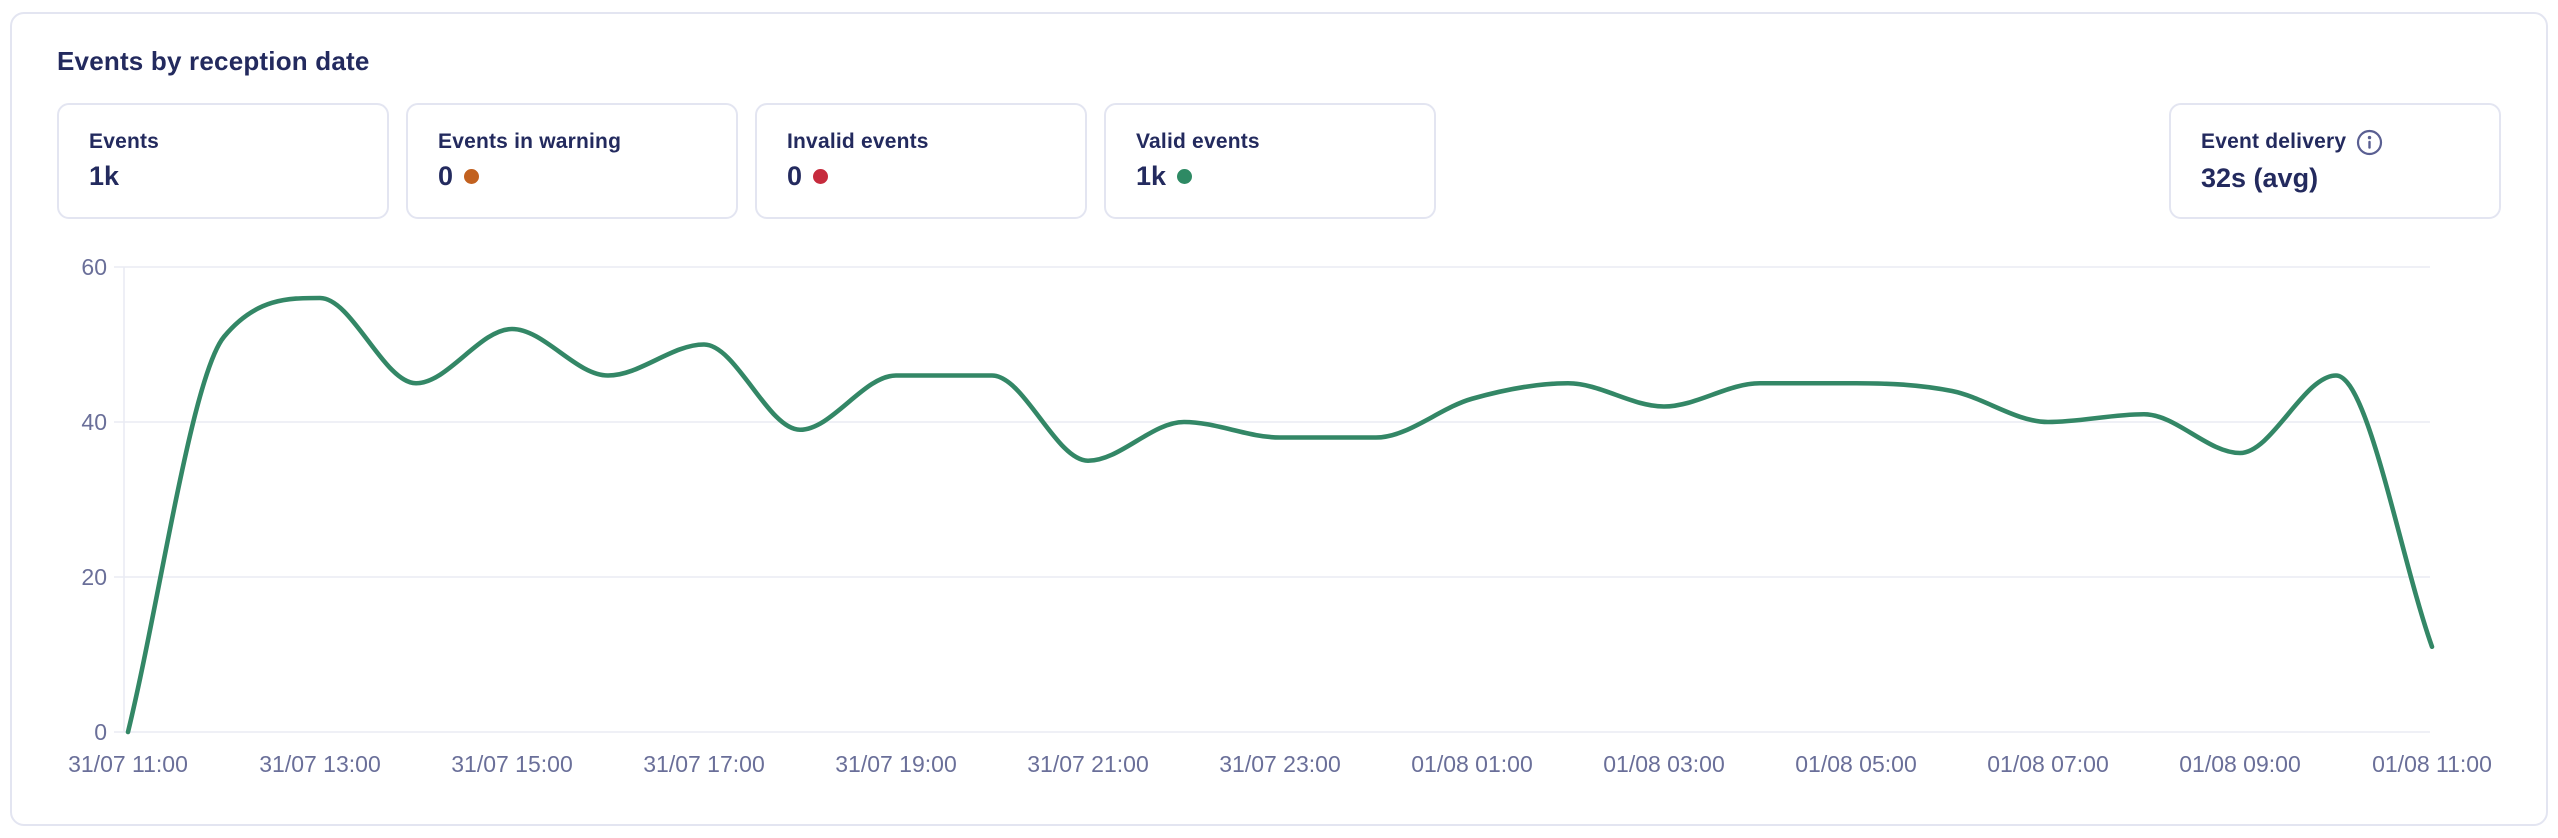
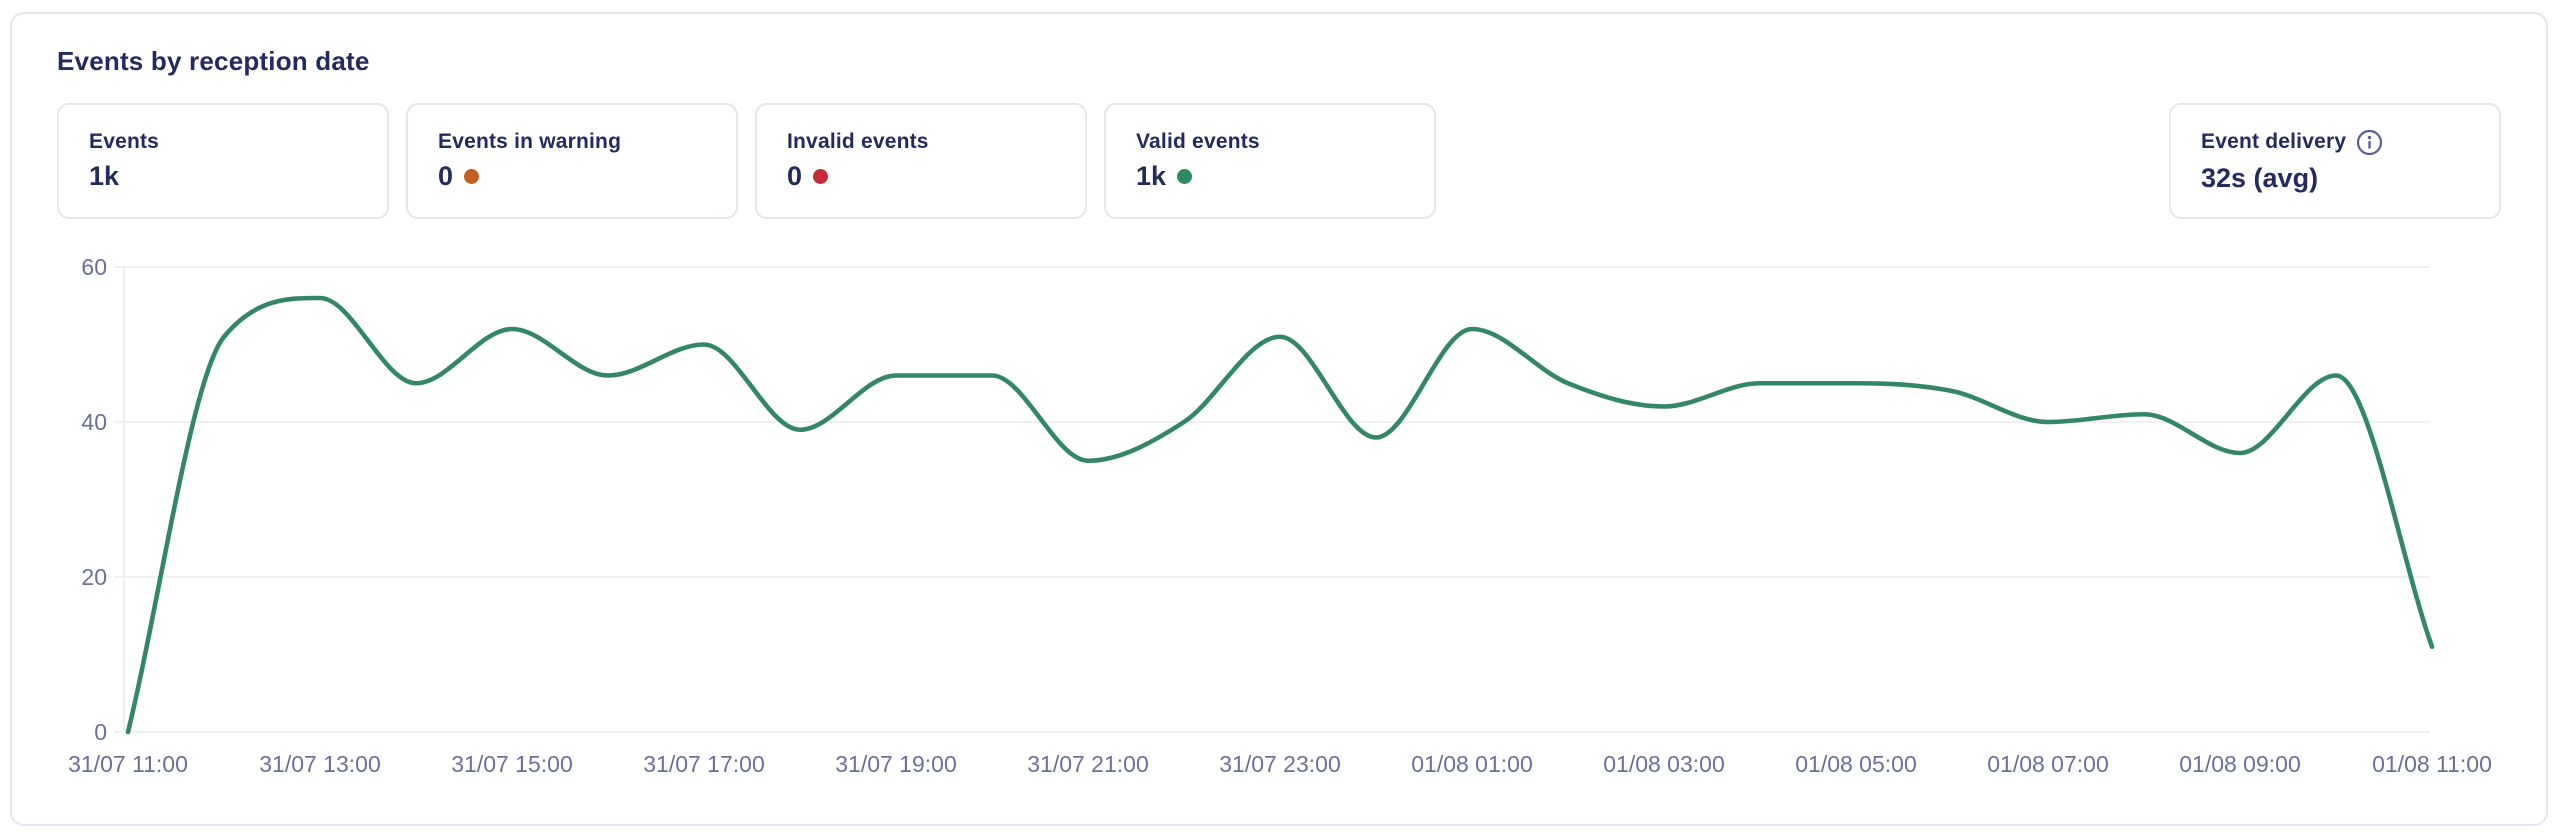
31/07 23:00: 38 -> 51
01/08 01:00: 43 -> 52
